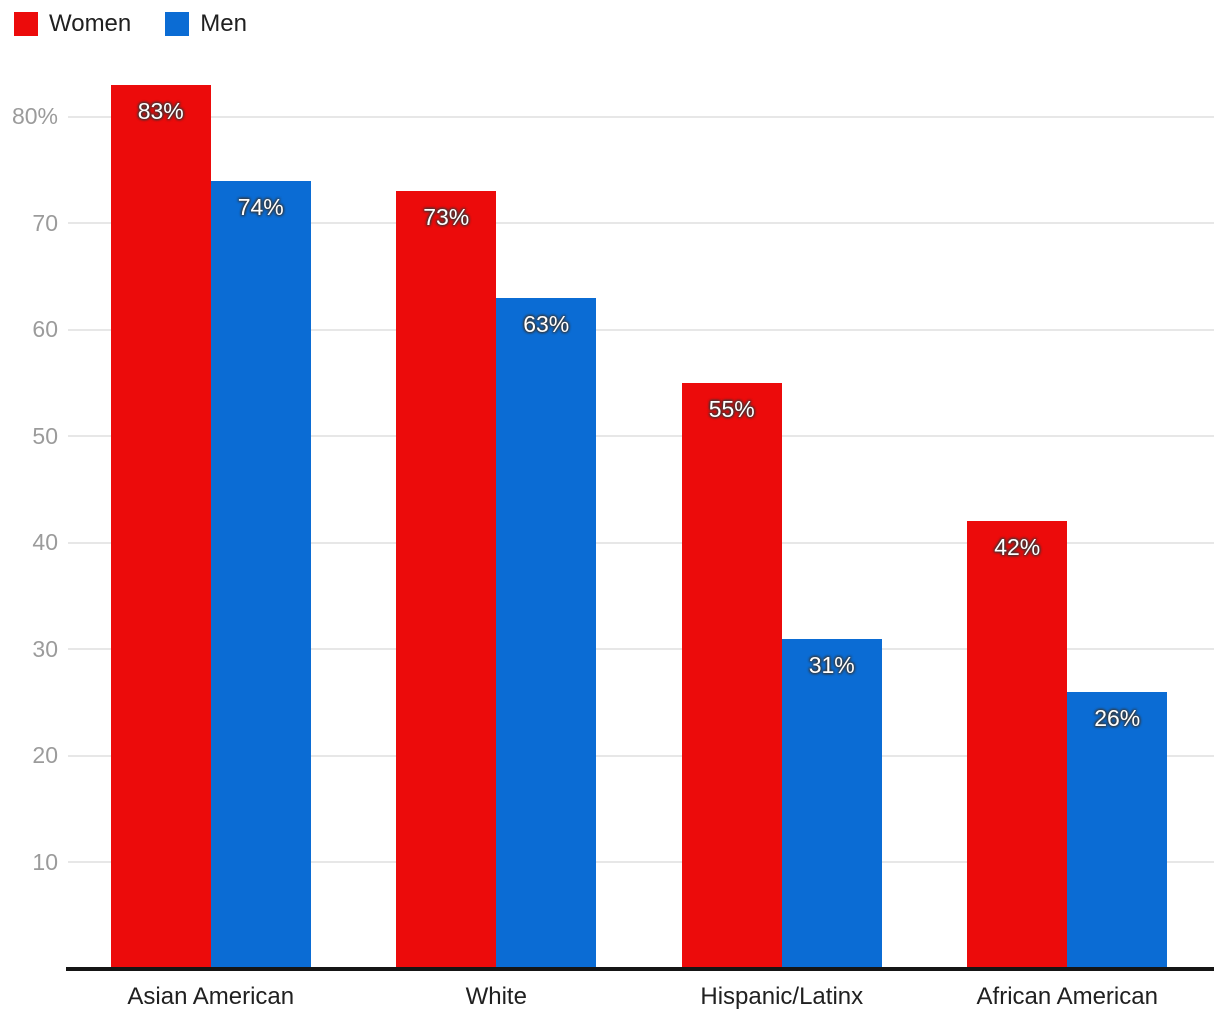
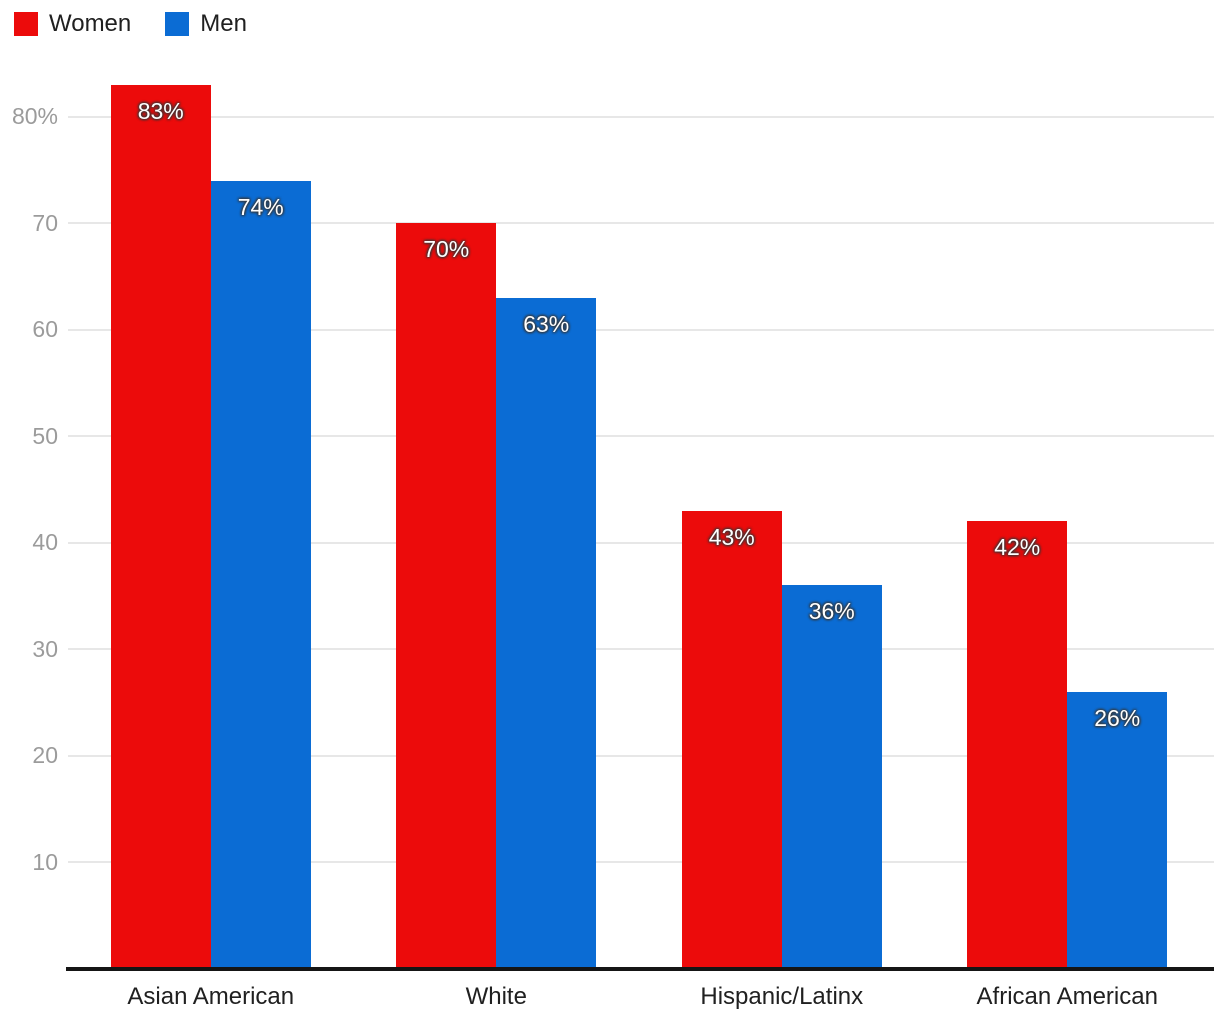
Women/White: 73% -> 70%
Women/Hispanic/Latinx: 55% -> 43%
Men/Hispanic/Latinx: 31% -> 36%
